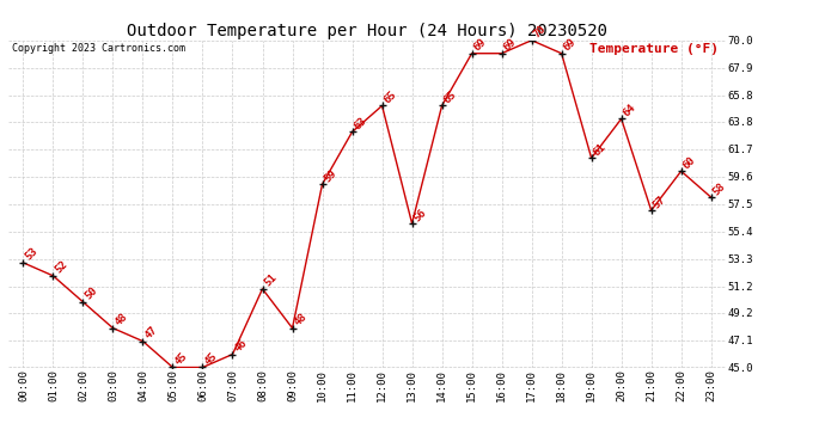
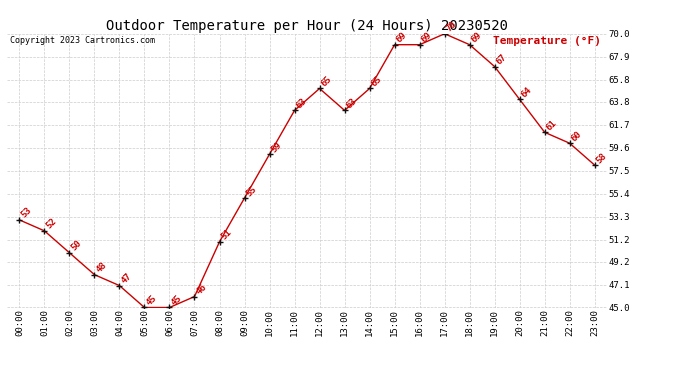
09:00: 48 -> 55
13:00: 56 -> 63
19:00: 61 -> 67
21:00: 57 -> 61
